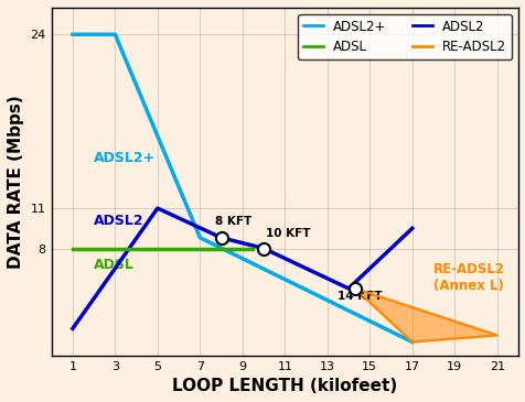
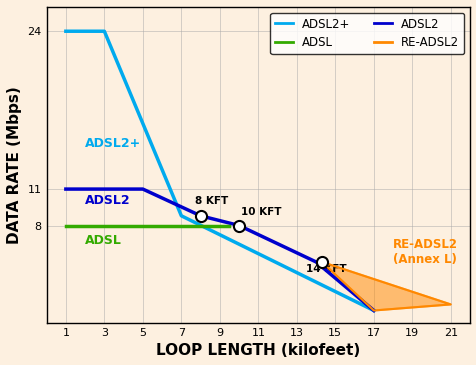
ADSL2/1: 2.0 -> 11.0
ADSL2/17: 9.5 -> 1.0
